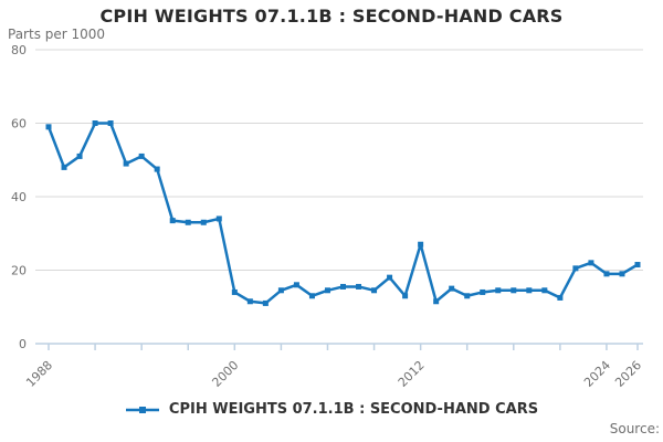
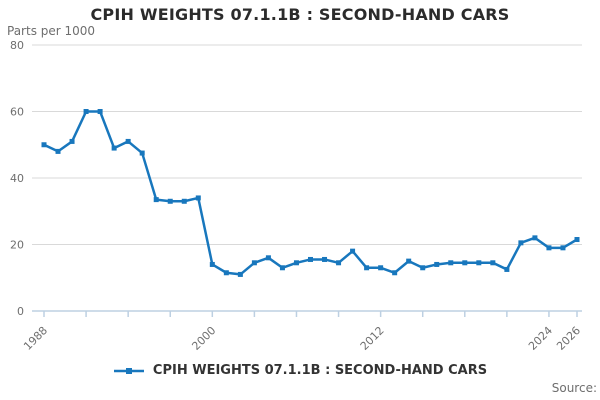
1988: 59 -> 50
2012: 27 -> 13
